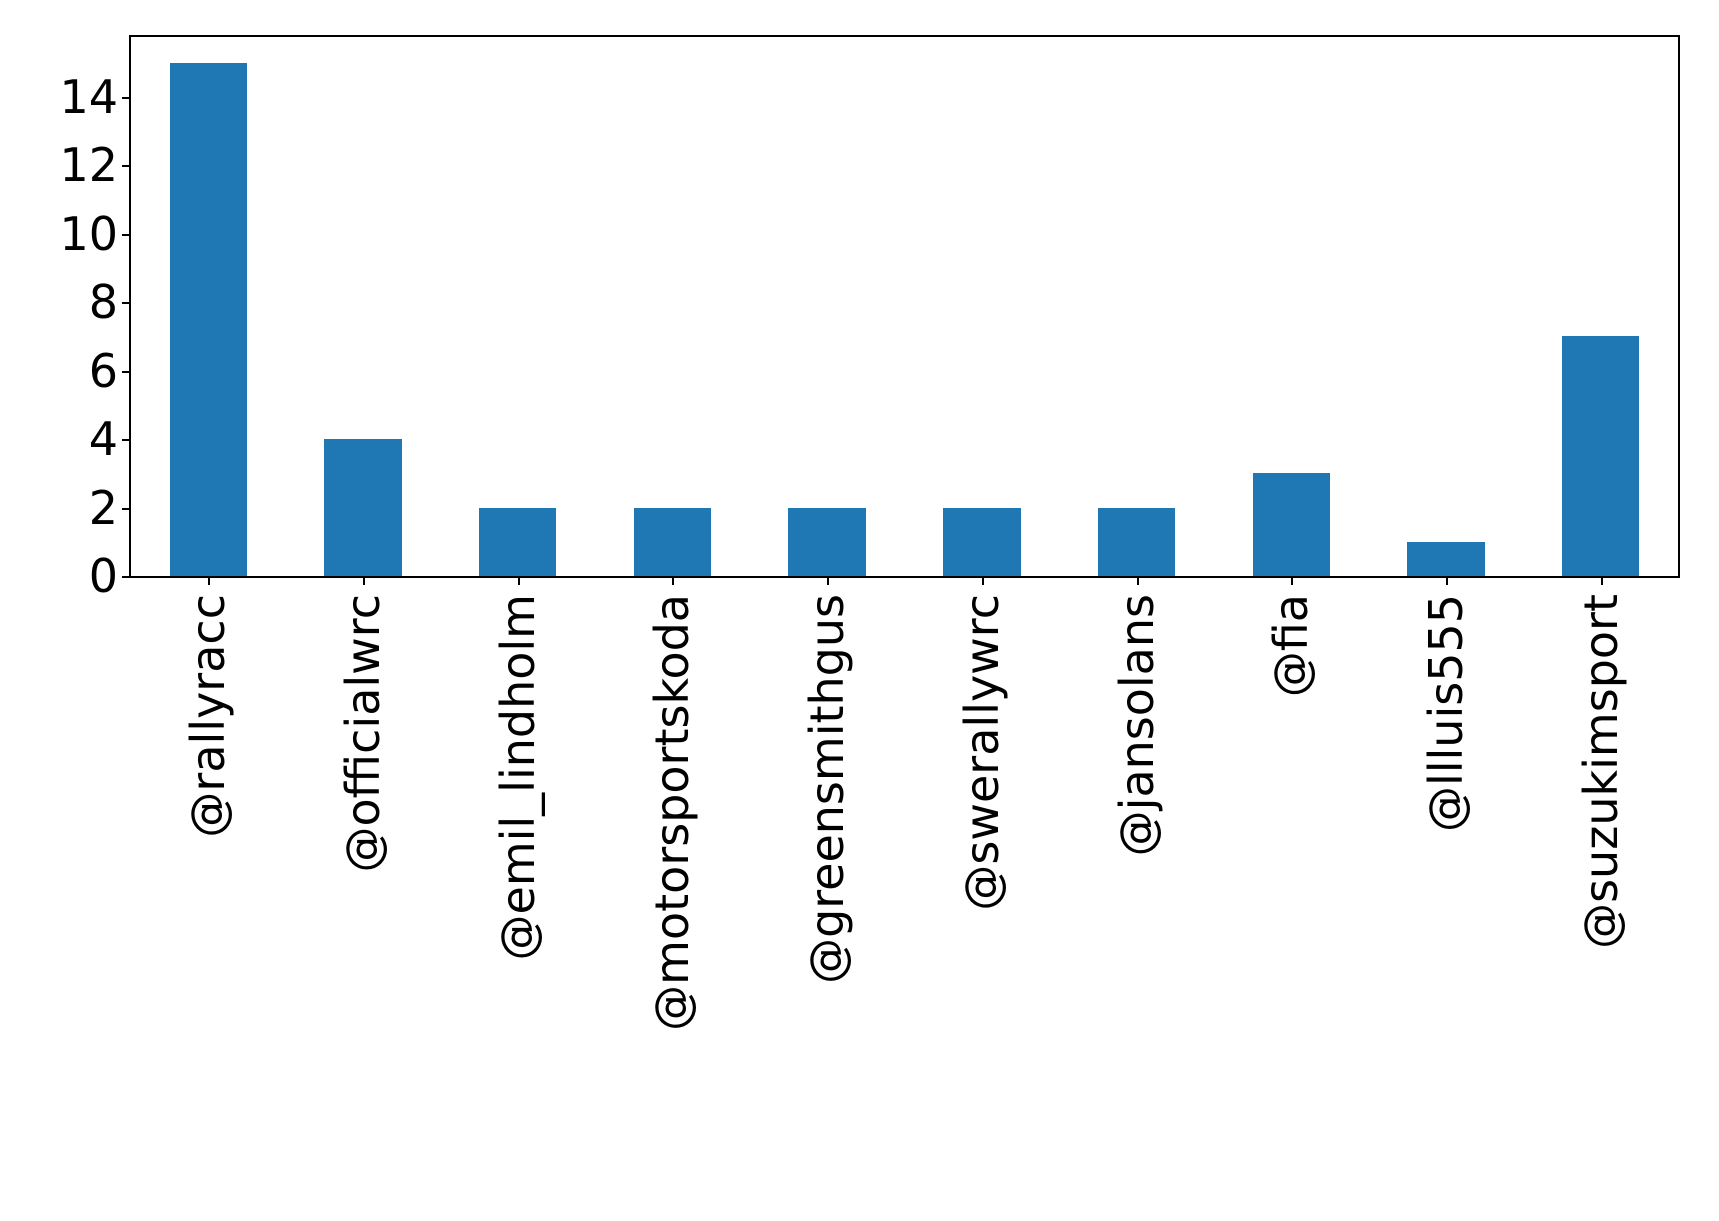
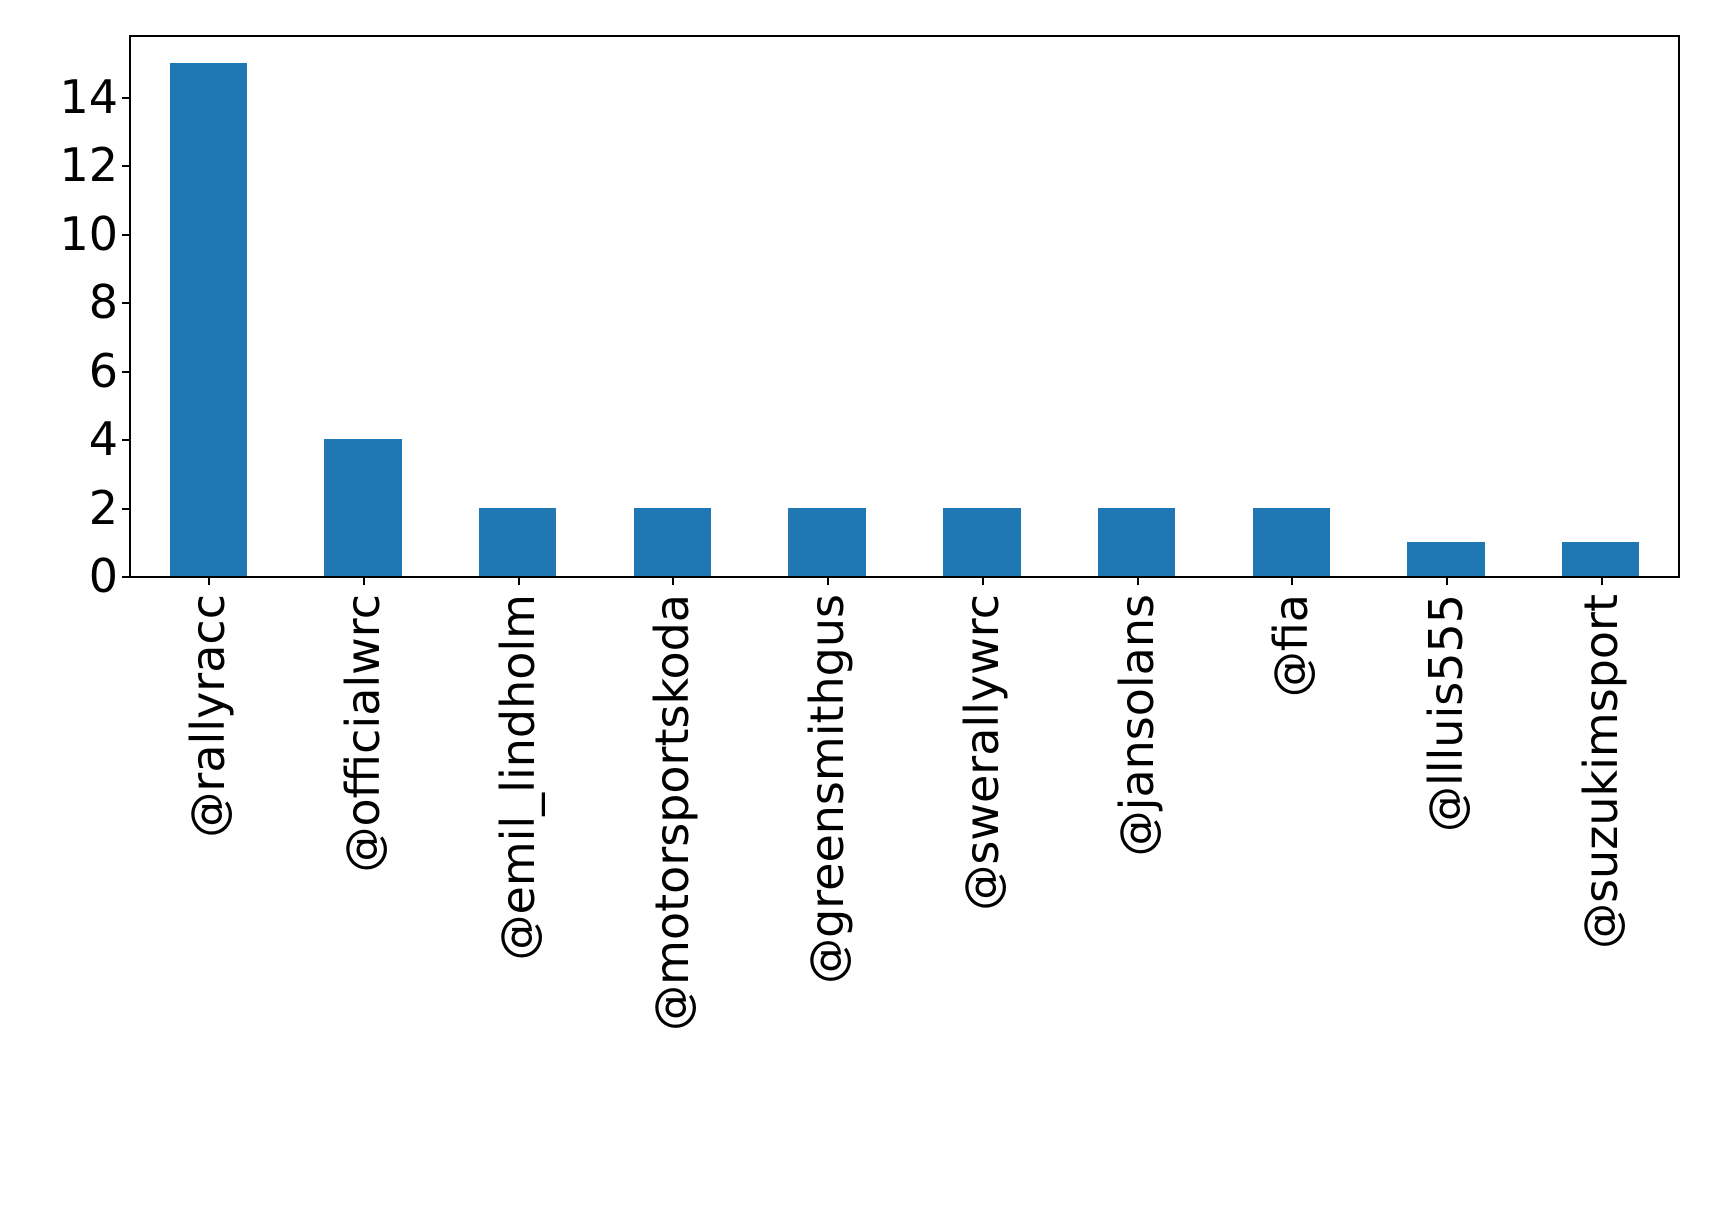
@fia: 3 -> 2
@suzukimsport: 7 -> 1
